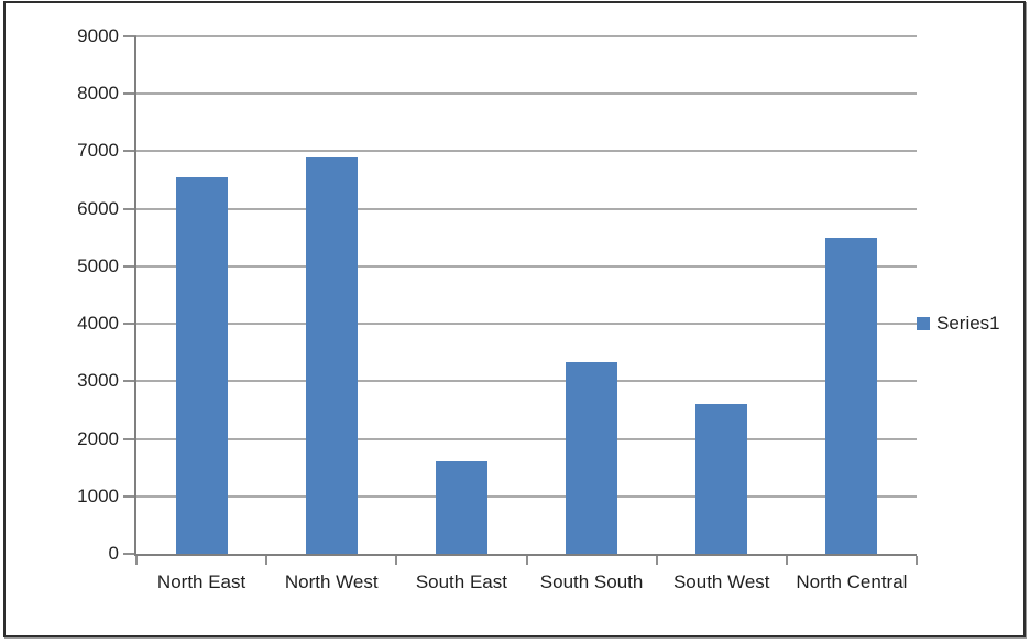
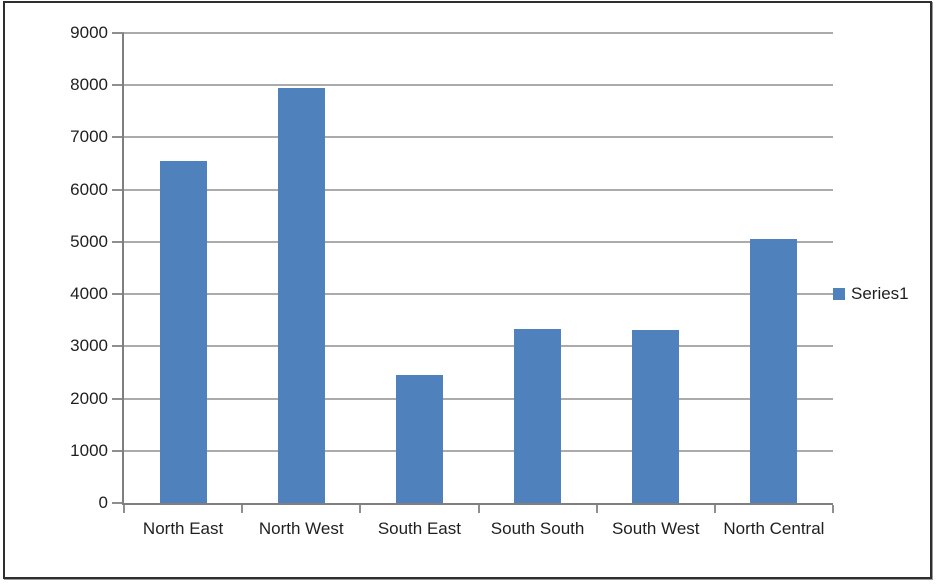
North West: 6900 -> 8000
South East: 1600 -> 2400
South West: 2600 -> 3300
North Central: 5500 -> 5000
